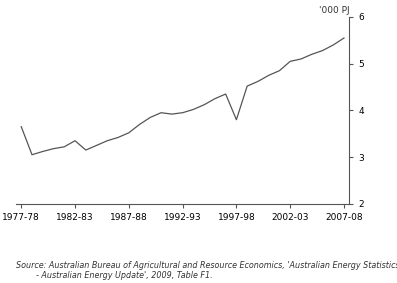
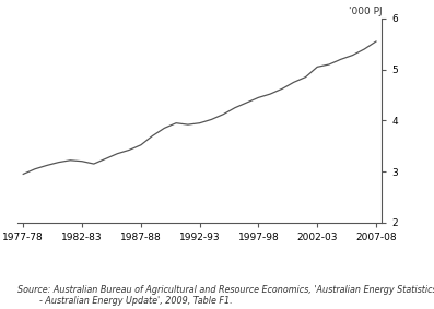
1977-78: 3.65 -> 2.95
1982-83: 3.35 -> 3.20
1997-98: 3.80 -> 4.45
